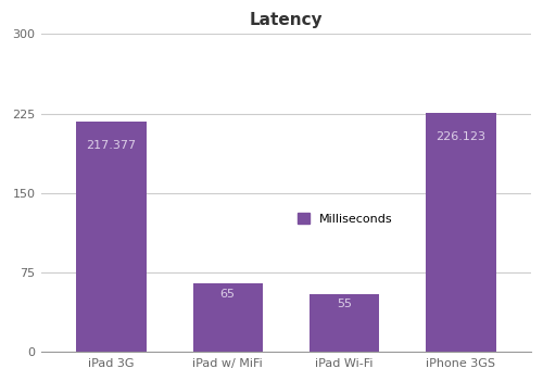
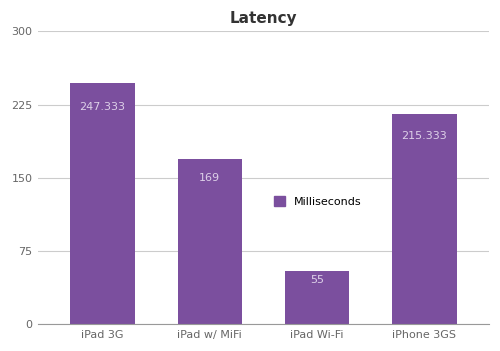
iPad 3G: 217.377 -> 247.333
iPad w/ MiFi: 65 -> 169
iPhone 3GS: 226.123 -> 215.333
